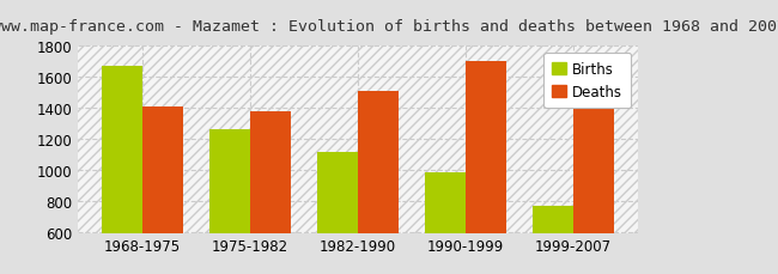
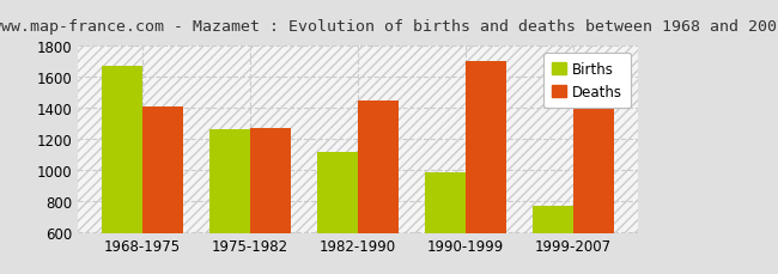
Deaths/1975-1982: 1380 -> 1270
Deaths/1982-1990: 1510 -> 1440
